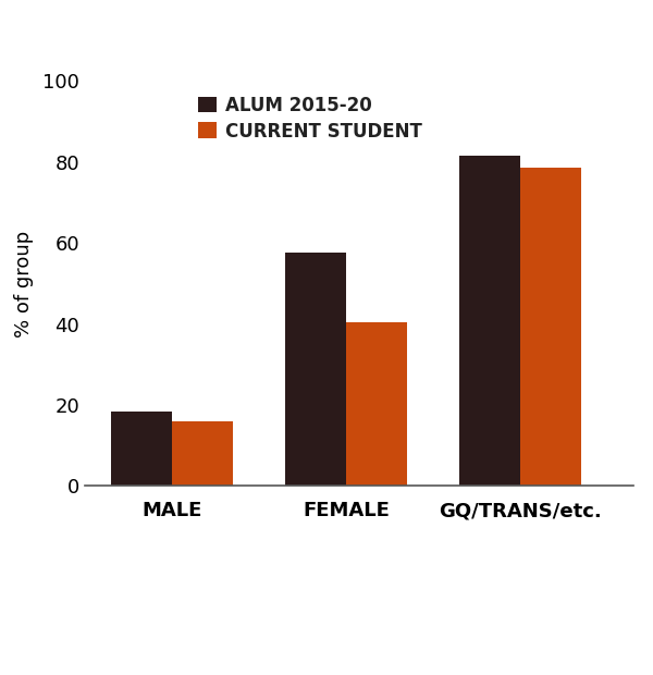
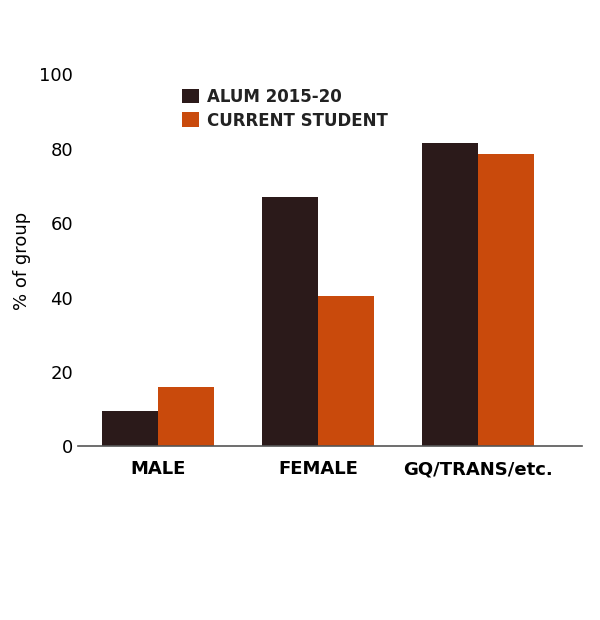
ALUM 2015-20/MALE: 18.5 -> 9.5
ALUM 2015-20/FEMALE: 57.5 -> 67.0
